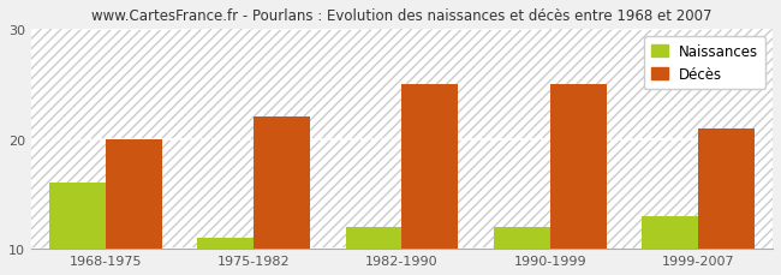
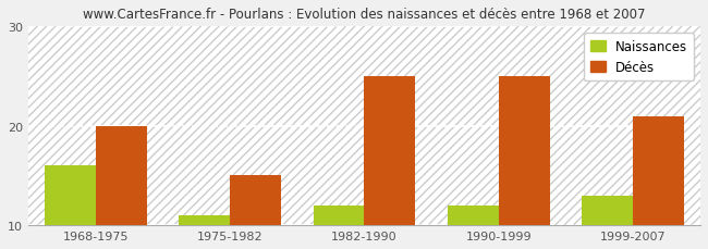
Décès/1975-1982: 22 -> 15
